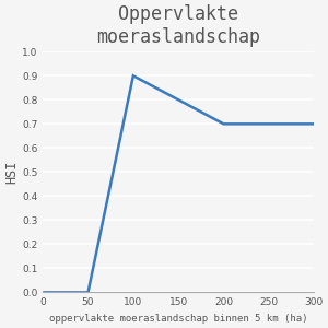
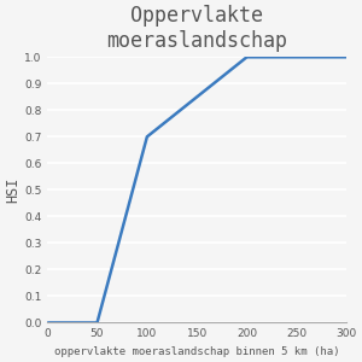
100: 0.9 -> 0.7
200: 0.7 -> 1.0
300: 0.7 -> 1.0
